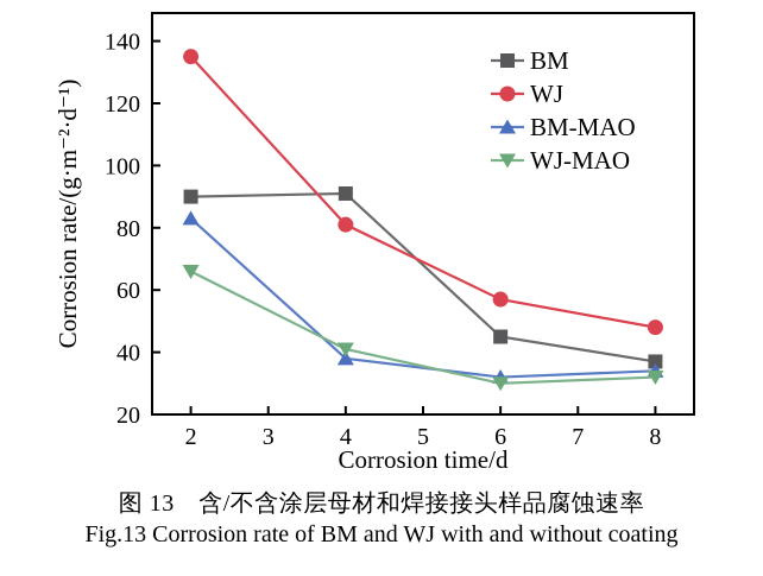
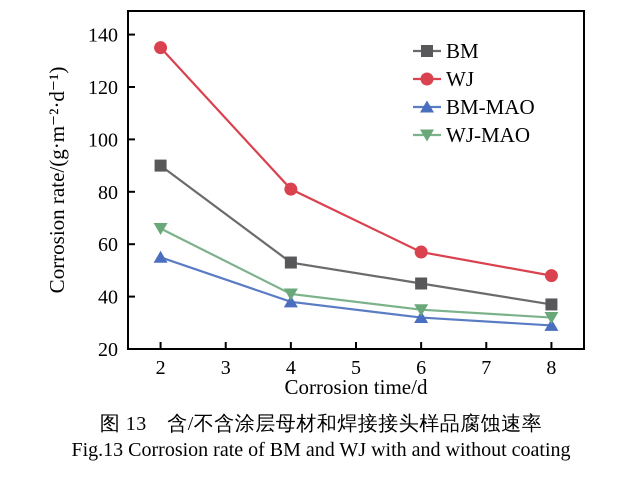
BM-MAO/2: 83 -> 55
BM/4: 91 -> 53
WJ-MAO/6: 30 -> 35
BM-MAO/8: 34 -> 29
